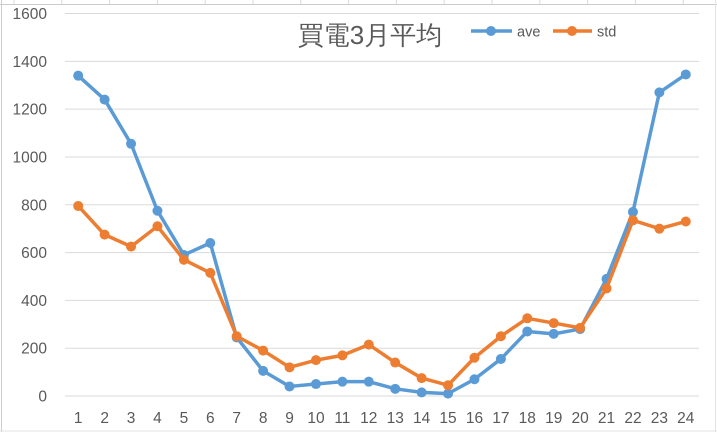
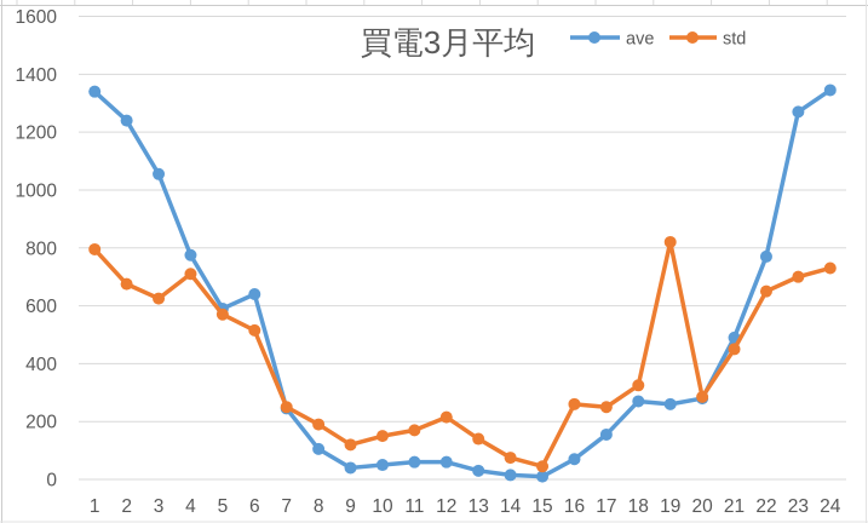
std/16: 160 -> 260
std/19: 300 -> 820
std/22: 740 -> 650
